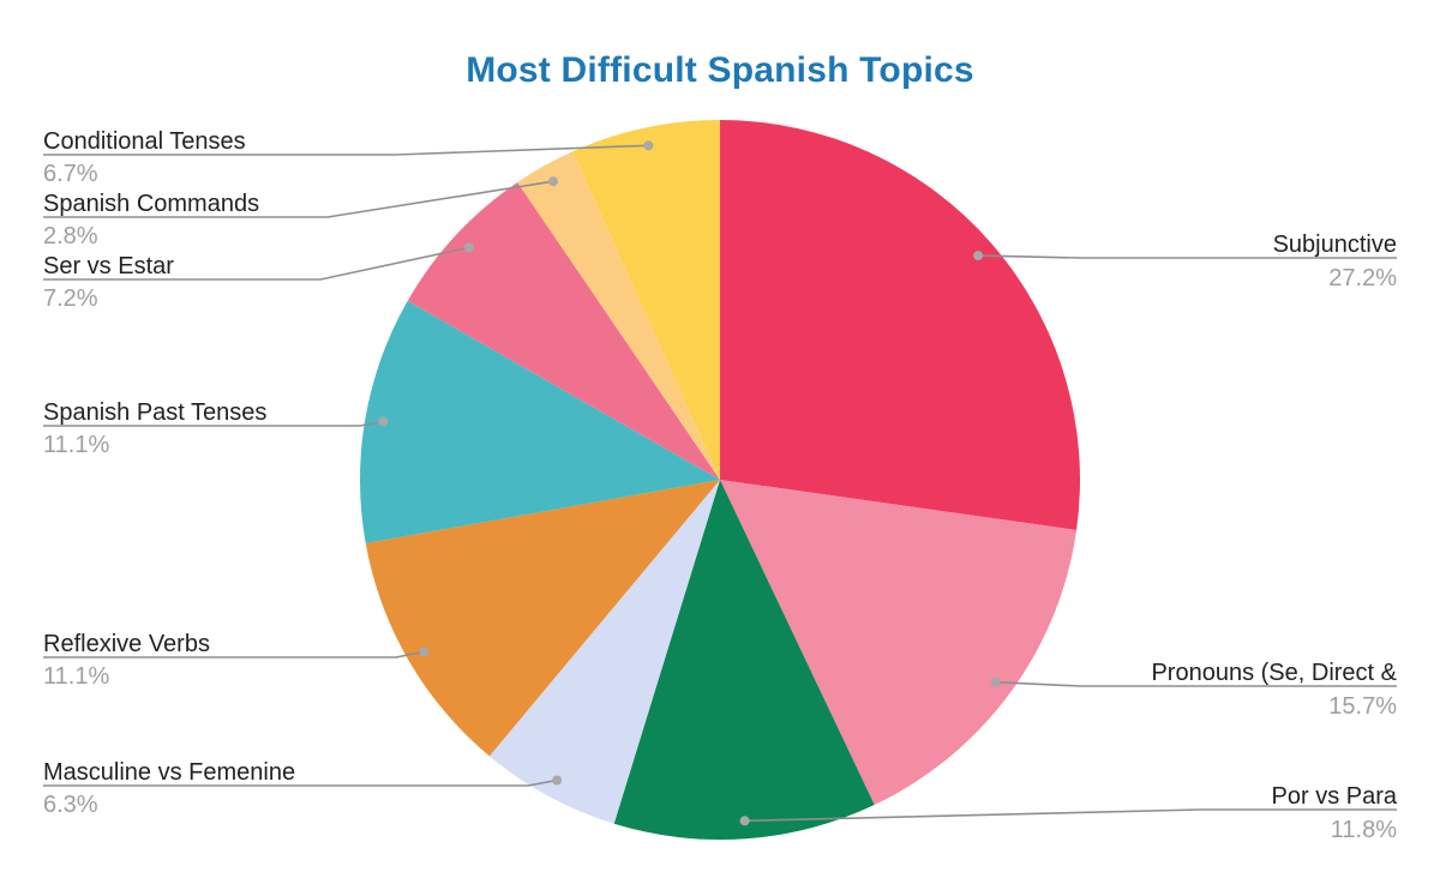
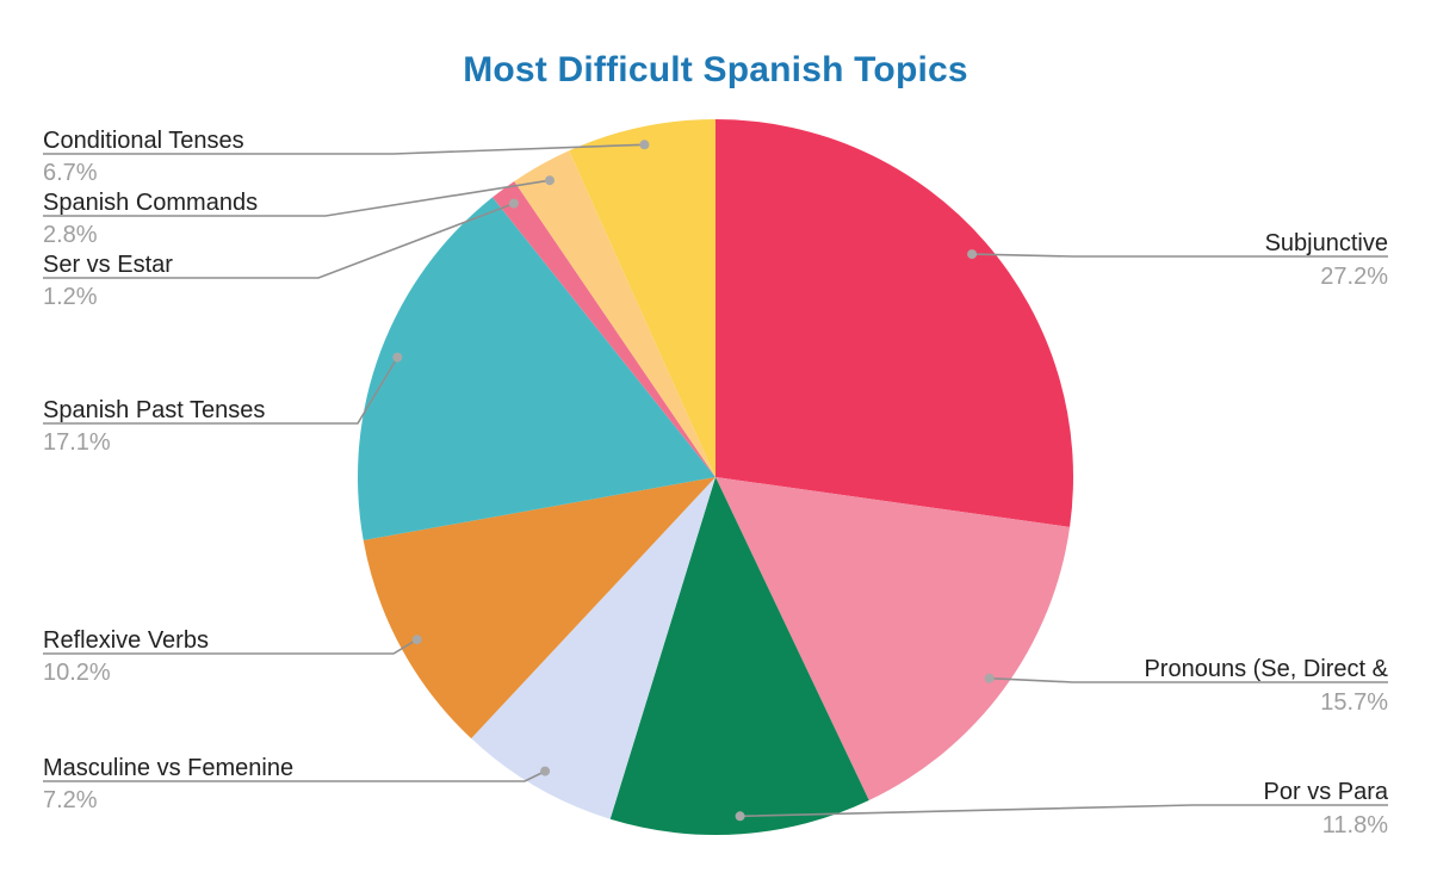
Masculine vs Femenine: 6.3% -> 7.2%
Reflexive Verbs: 11.1% -> 10.2%
Spanish Past Tenses: 11.1% -> 17.1%
Ser vs Estar: 7.2% -> 1.2%
